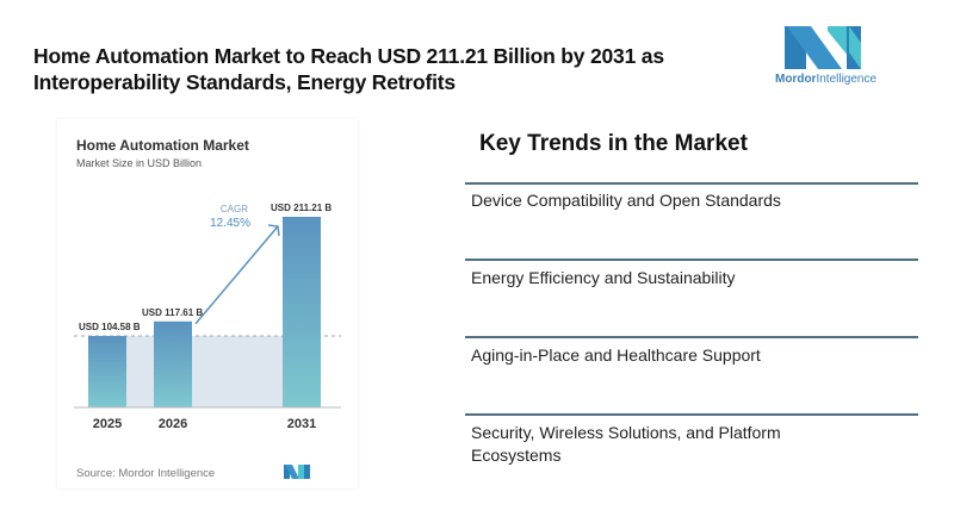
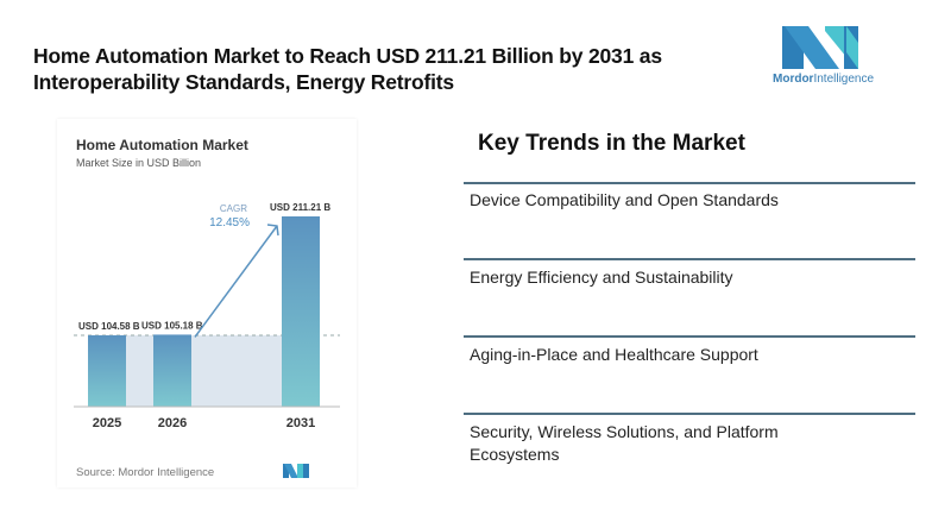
2026: 117.61 -> 105.18
